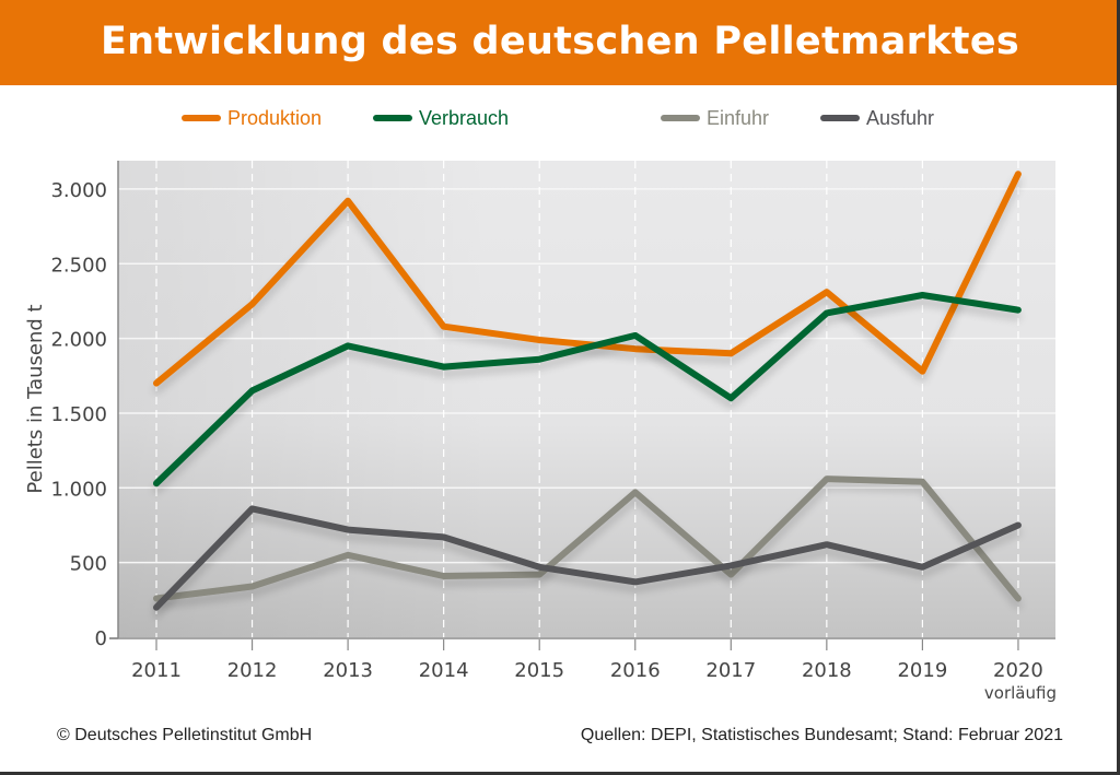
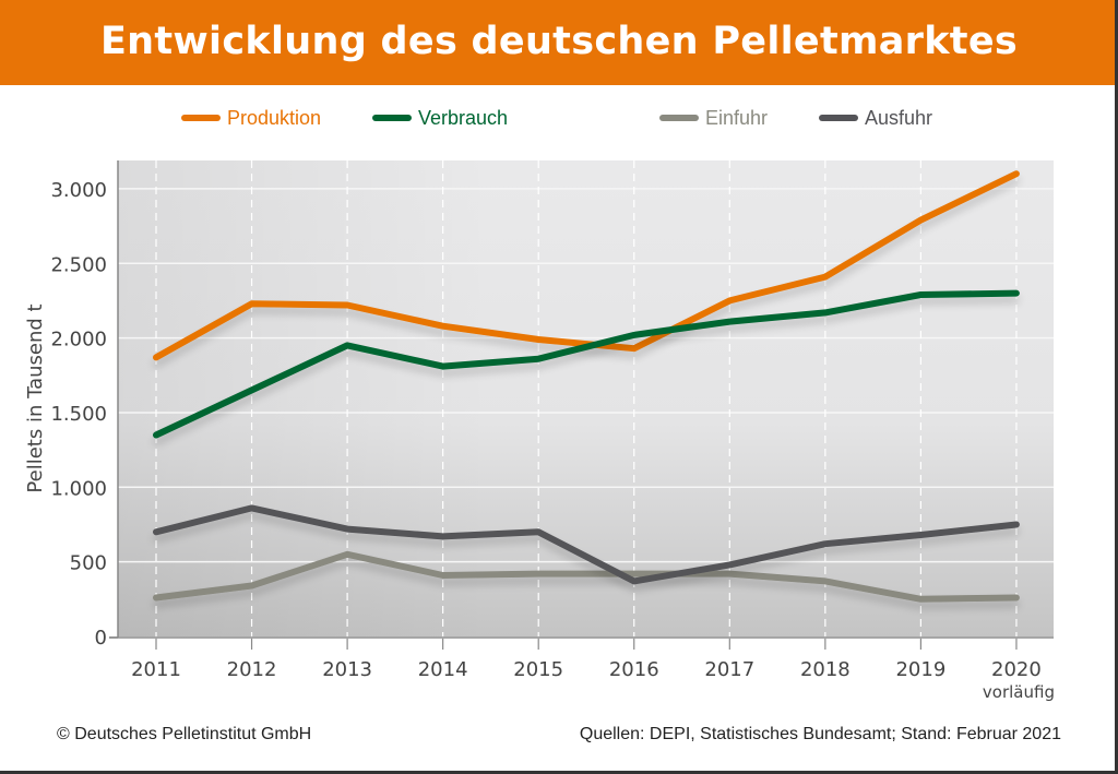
Produktion/2011: 1700 -> 1870
Verbrauch/2011: 1030 -> 1350
Ausfuhr/2011: 200 -> 700
Produktion/2013: 2920 -> 2220
Ausfuhr/2015: 470 -> 700
Einfuhr/2016: 970 -> 420
Produktion/2017: 1900 -> 2250
Verbrauch/2017: 1600 -> 2110
Produktion/2018: 2310 -> 2410
Einfuhr/2018: 1060 -> 370
Produktion/2019: 1780 -> 2790
Einfuhr/2019: 1040 -> 250
Ausfuhr/2019: 470 -> 680
Verbrauch/2020: 2190 -> 2300
